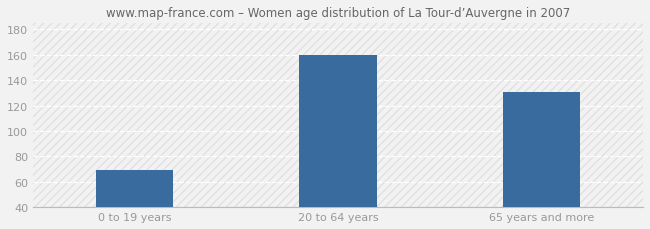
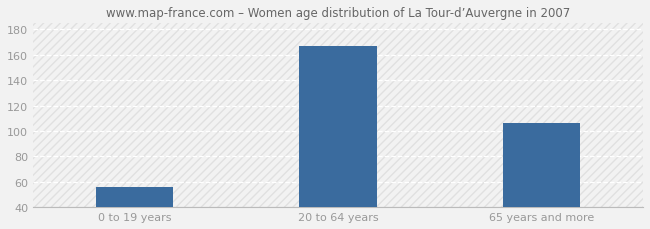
0 to 19 years: 69 -> 56
20 to 64 years: 160 -> 167
65 years and more: 131 -> 106
